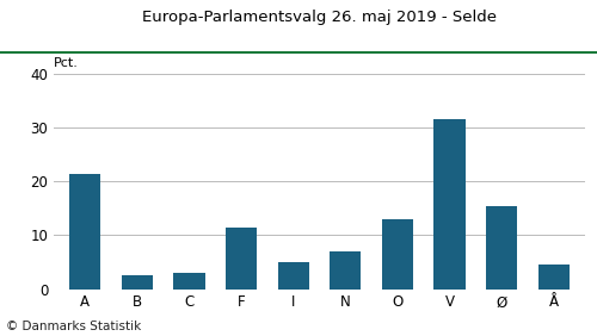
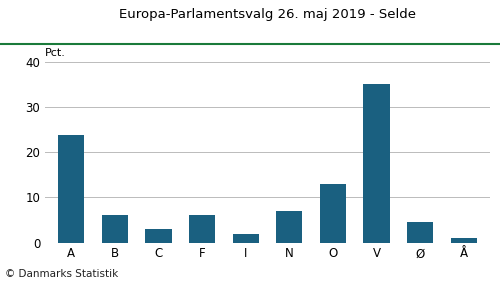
A: 21.5 -> 23.8
B: 2.5 -> 6.1
F: 11.5 -> 6.1
I: 5.0 -> 1.9
V: 31.5 -> 35.2
Ø: 15.5 -> 4.5
Å: 4.5 -> 0.9
